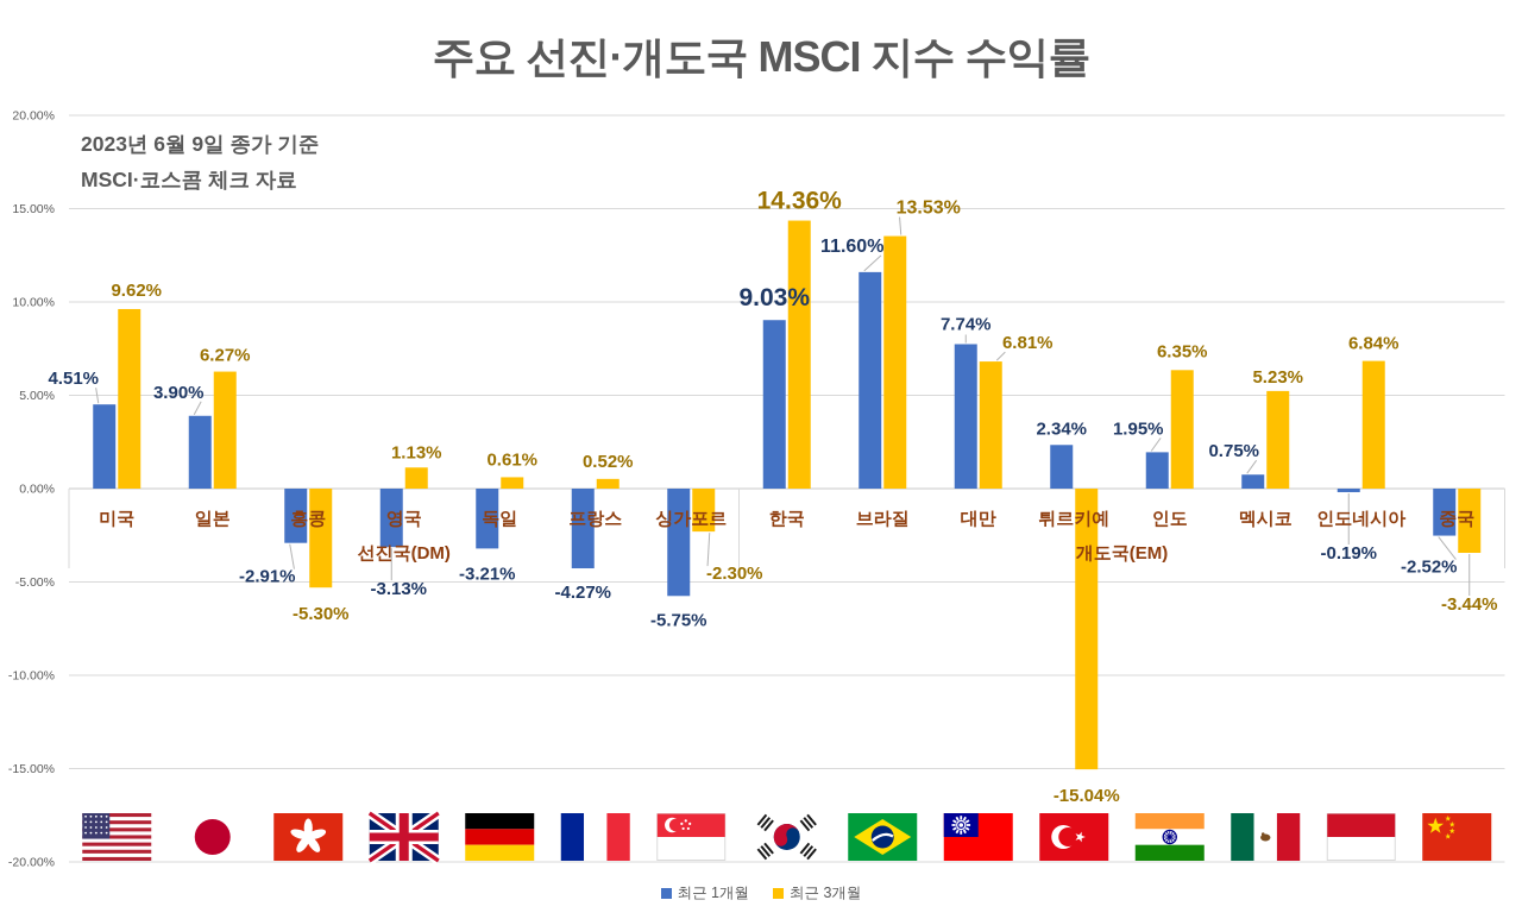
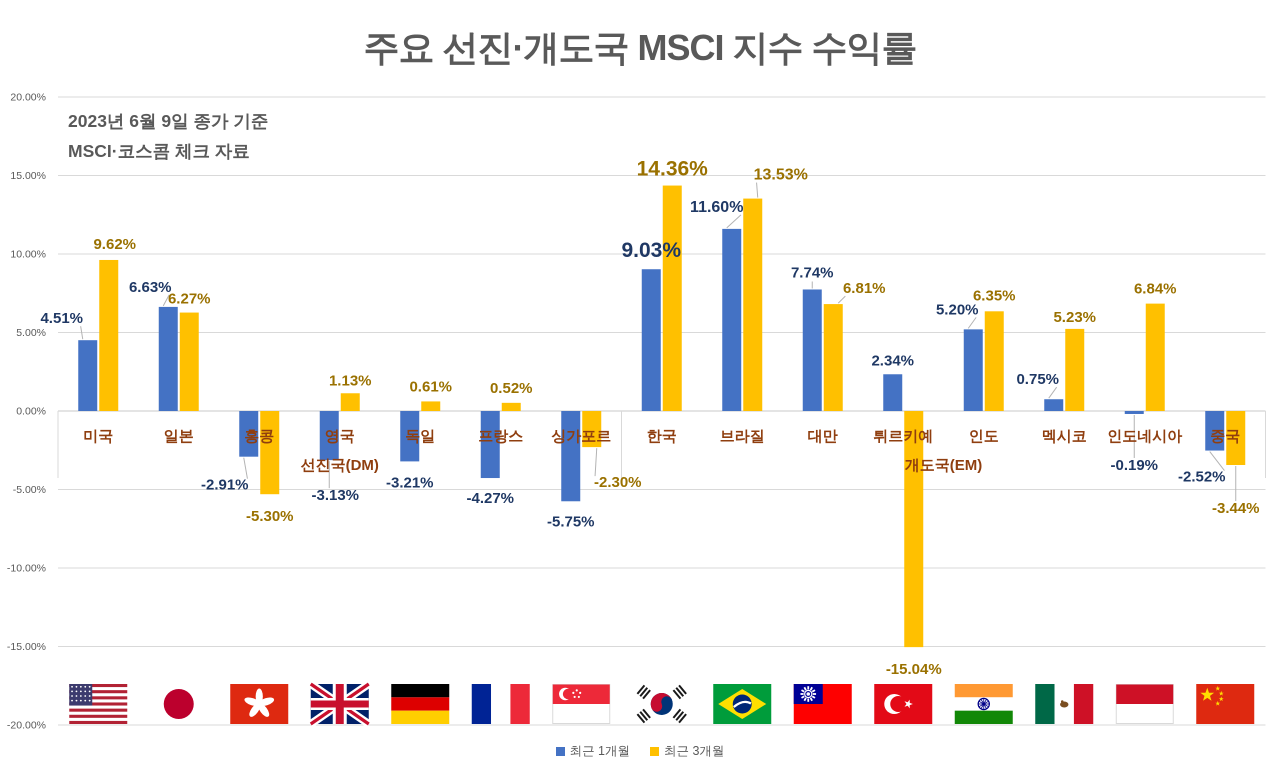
최근 1개월/일본: 3.90% -> 6.63%
최근 1개월/인도: 1.95% -> 5.20%
